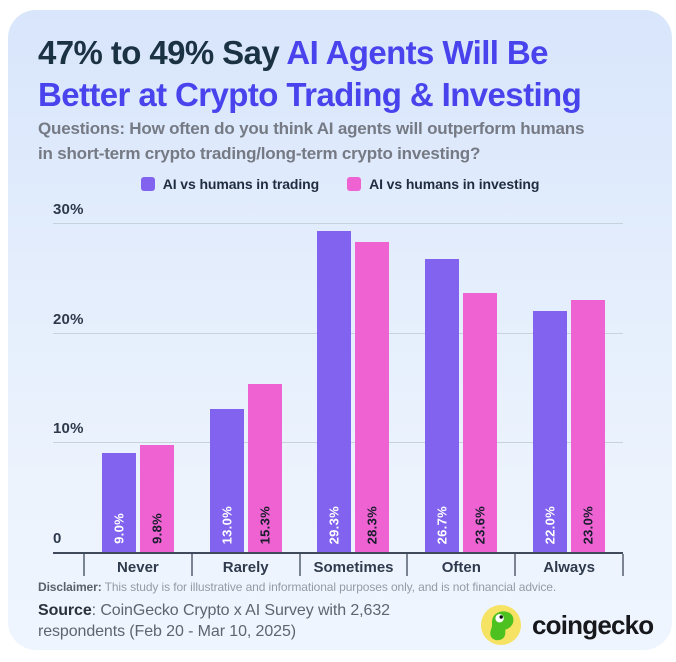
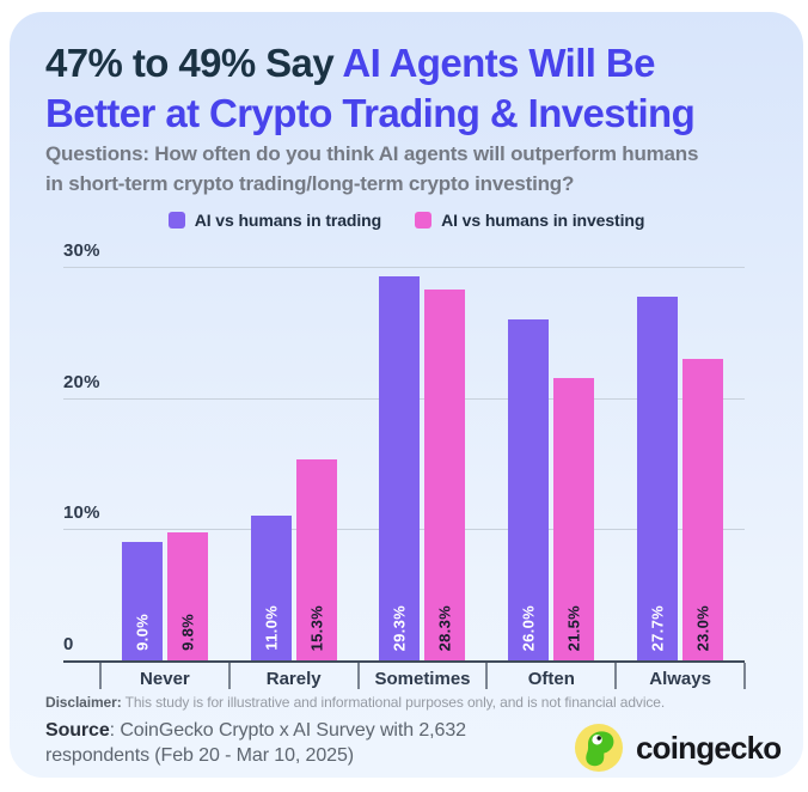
AI vs humans in trading/Rarely: 13.0% -> 11.0%
AI vs humans in trading/Often: 26.7% -> 26.0%
AI vs humans in investing/Often: 23.6% -> 21.5%
AI vs humans in trading/Always: 22.0% -> 27.7%
